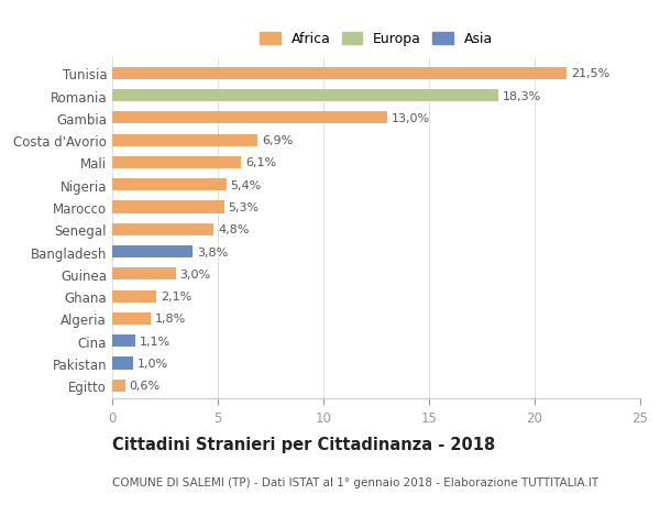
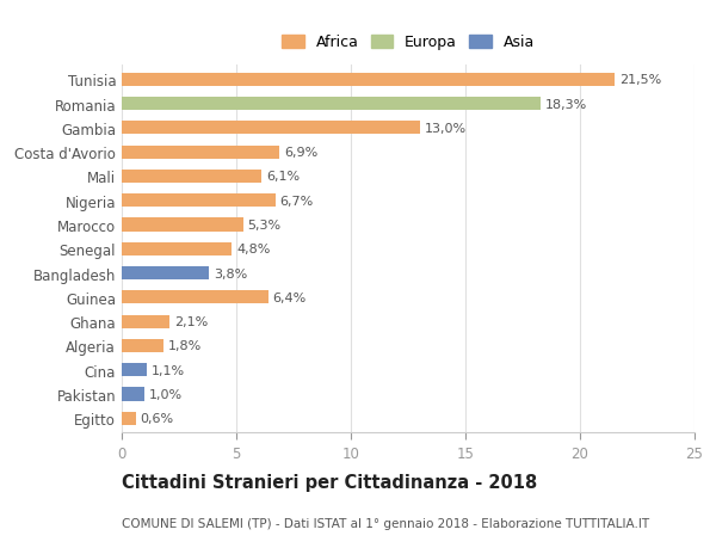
Nigeria: 5,4% -> 6,7%
Guinea: 3,0% -> 6,4%
